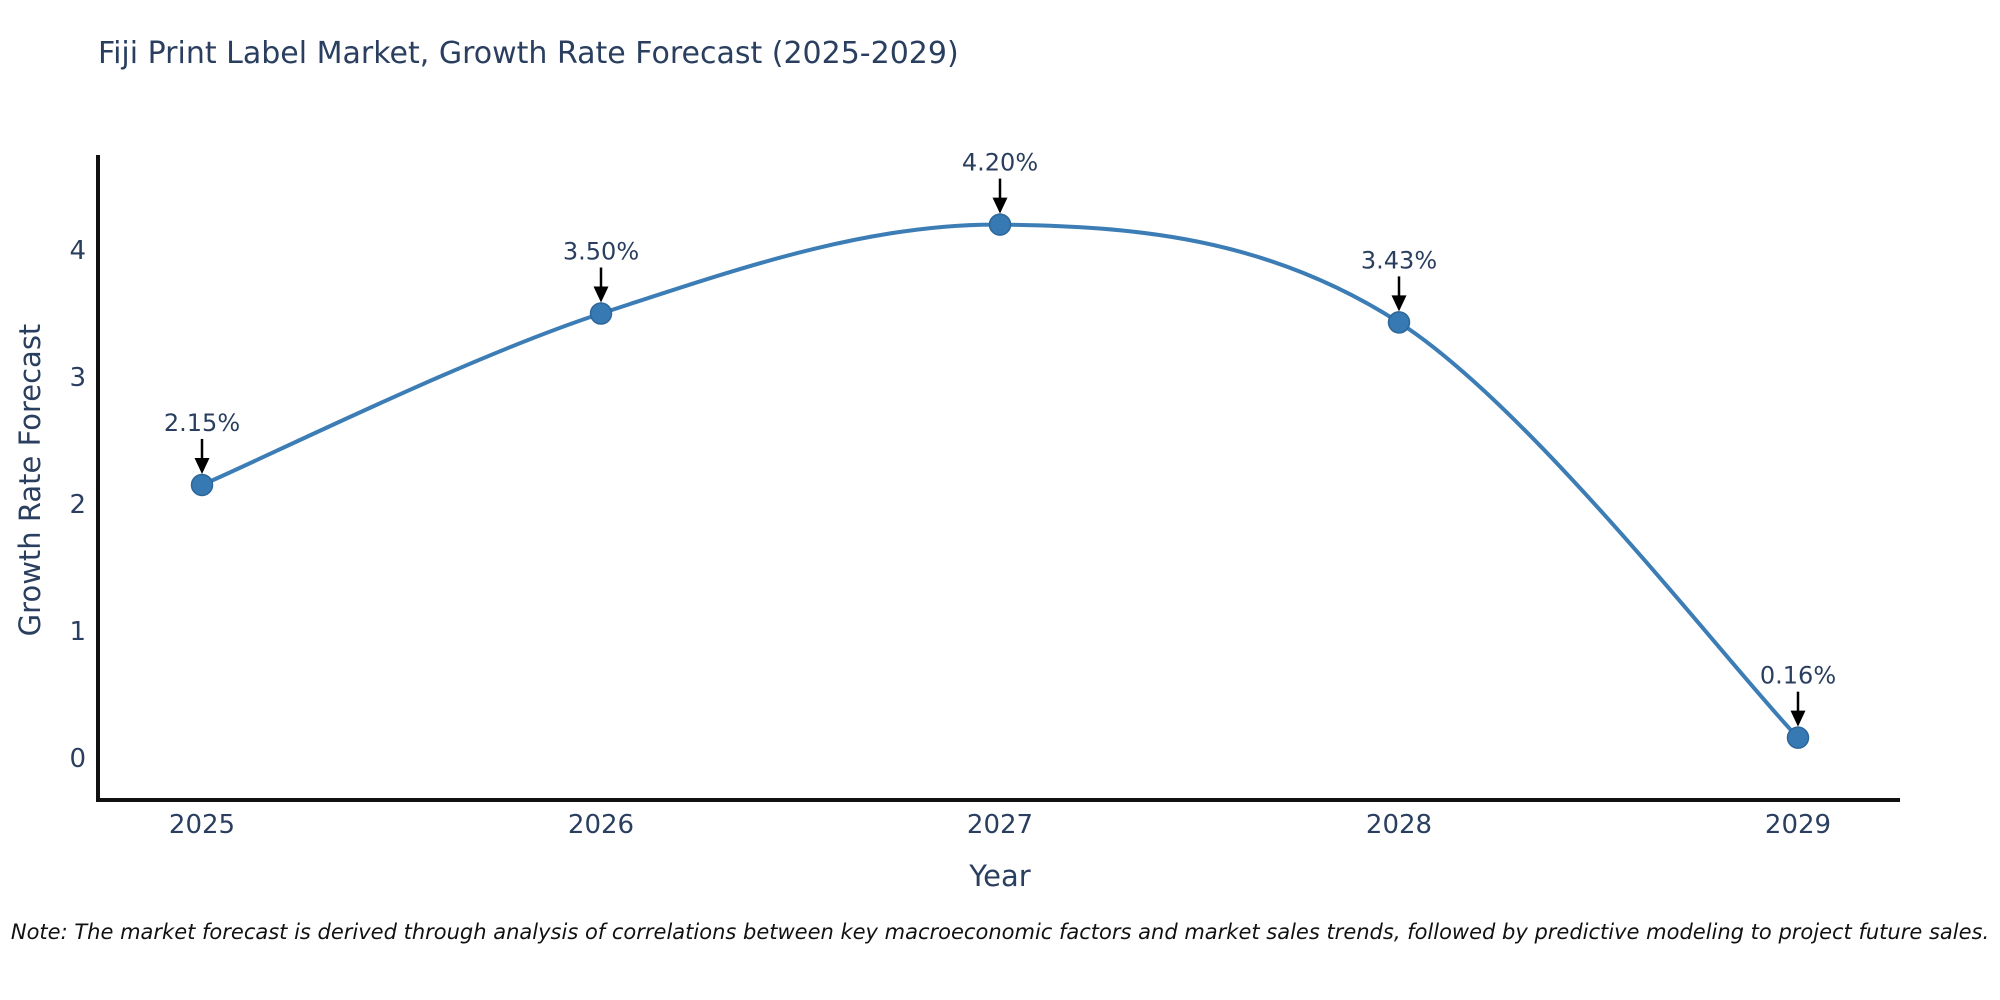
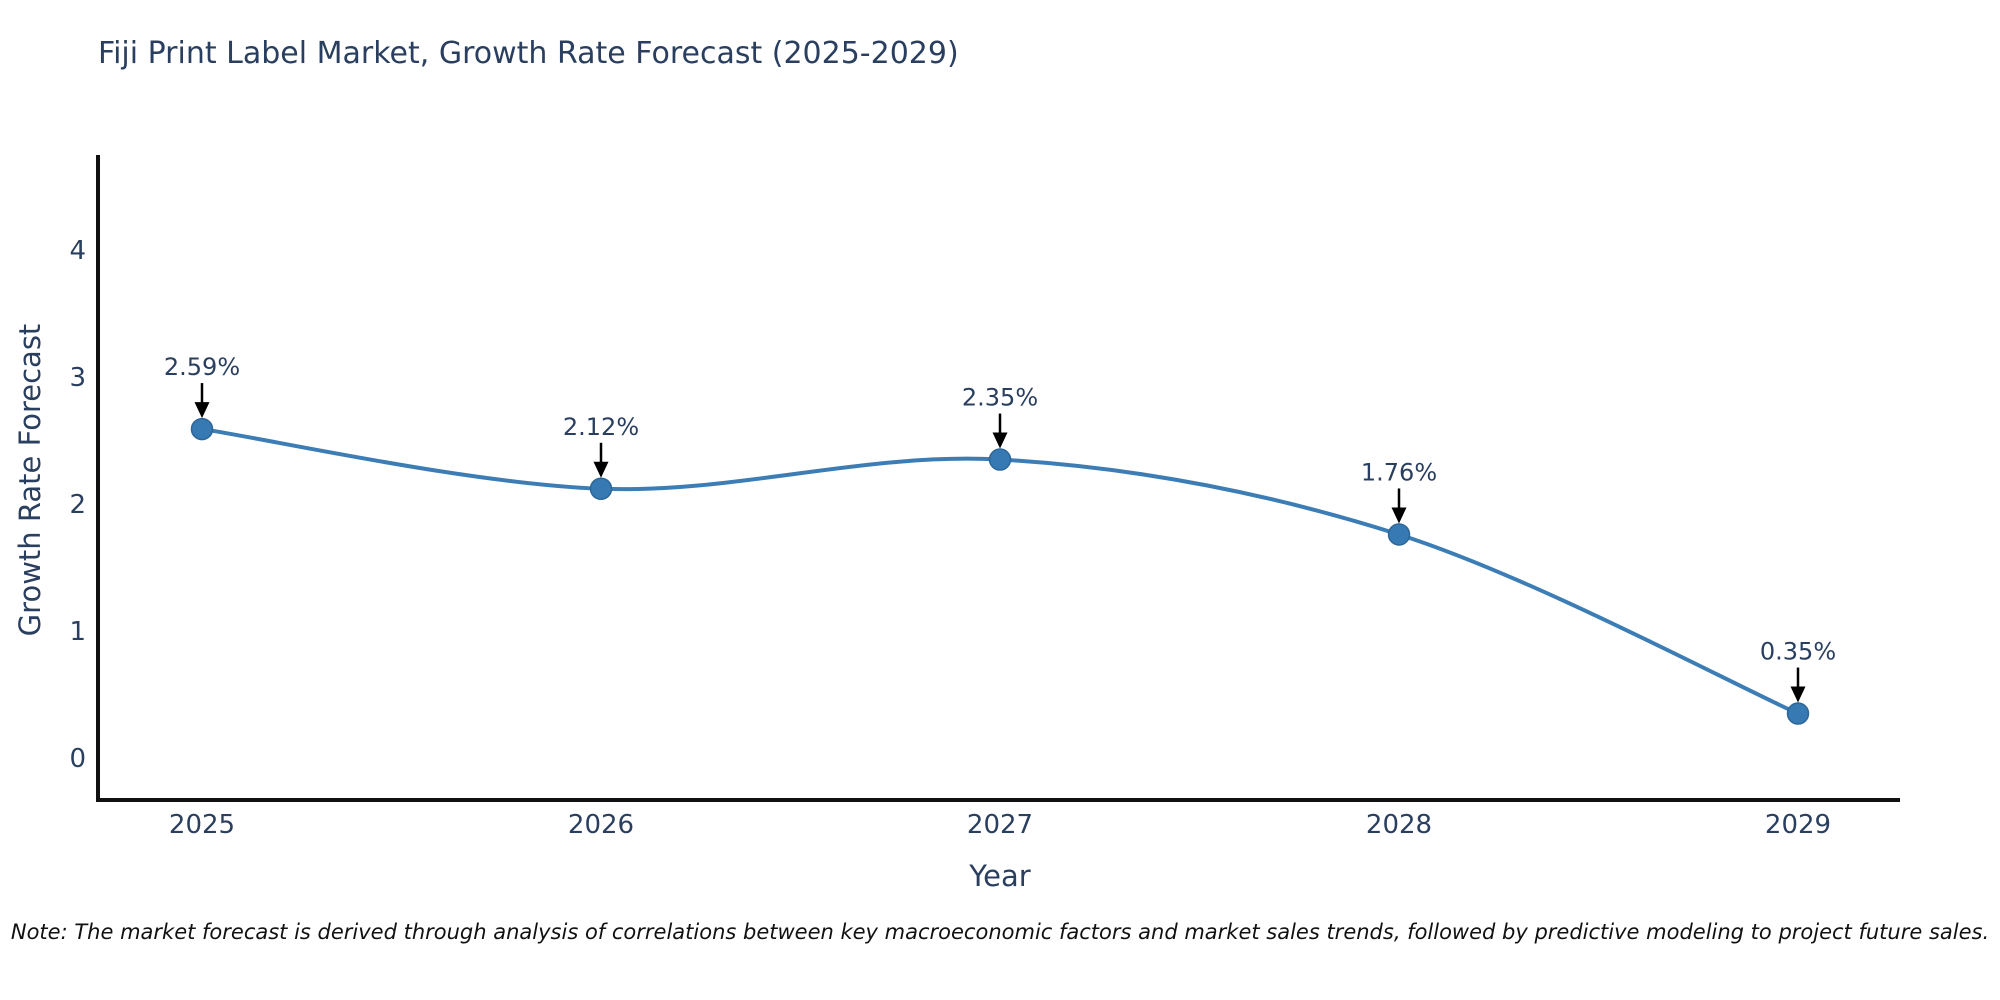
2025: 2.15% -> 2.59%
2026: 3.50% -> 2.12%
2027: 4.20% -> 2.35%
2028: 3.43% -> 1.76%
2029: 0.16% -> 0.35%
